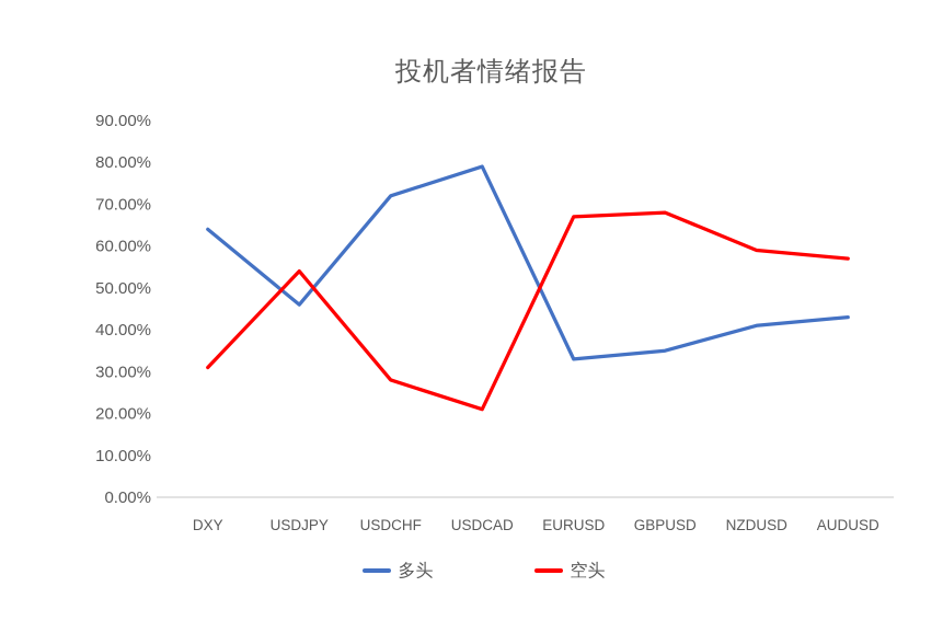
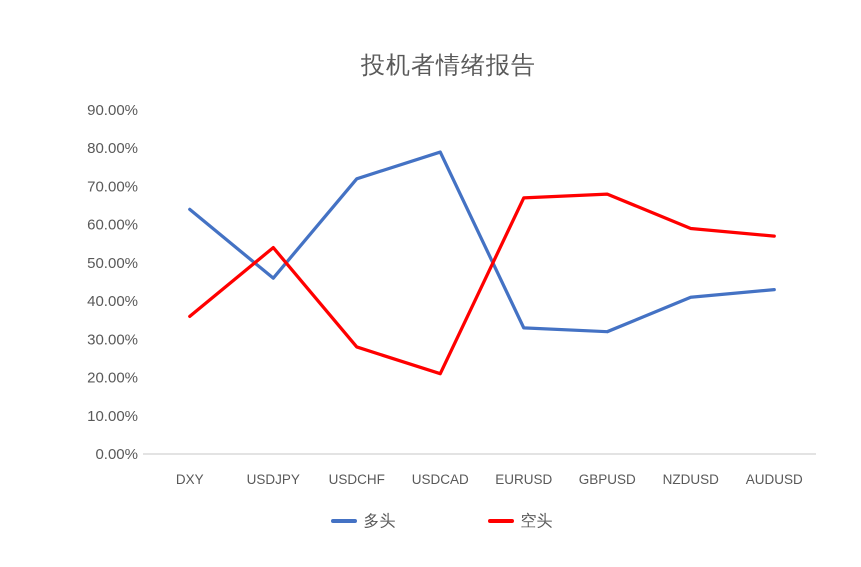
空头/DXY: 31% -> 36%
多头/GBPUSD: 35% -> 32%
